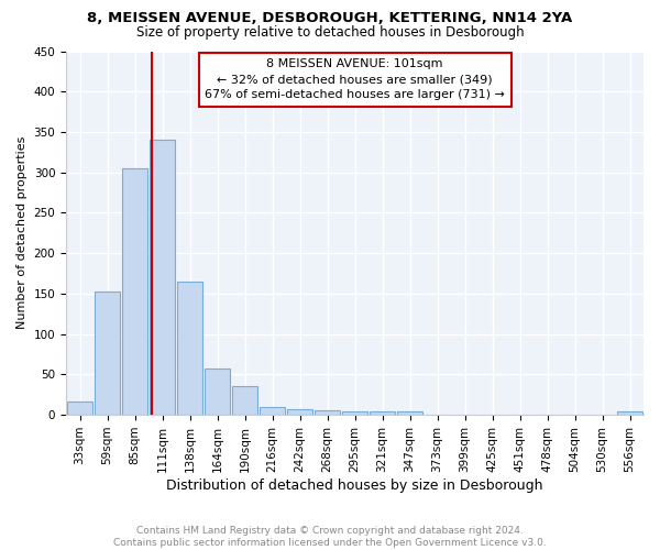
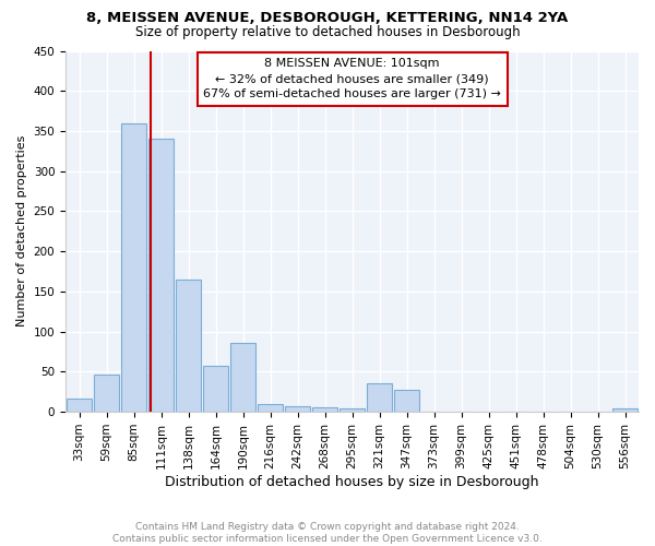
59sqm: 152 -> 46
85sqm: 305 -> 360
190sqm: 35 -> 86
321sqm: 4 -> 36
347sqm: 4 -> 28
